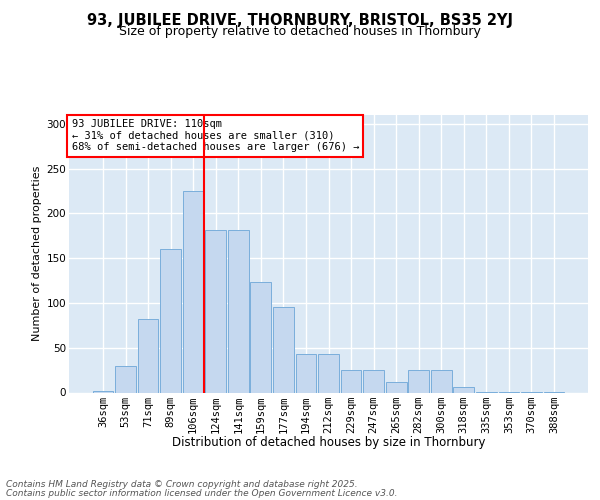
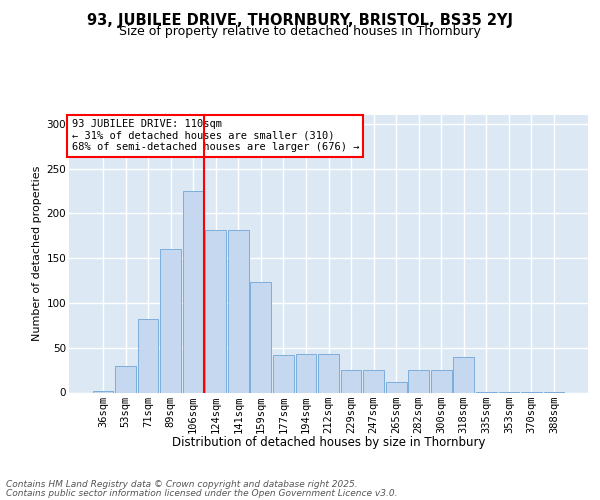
177sqm: 95 -> 42
318sqm: 6 -> 40
